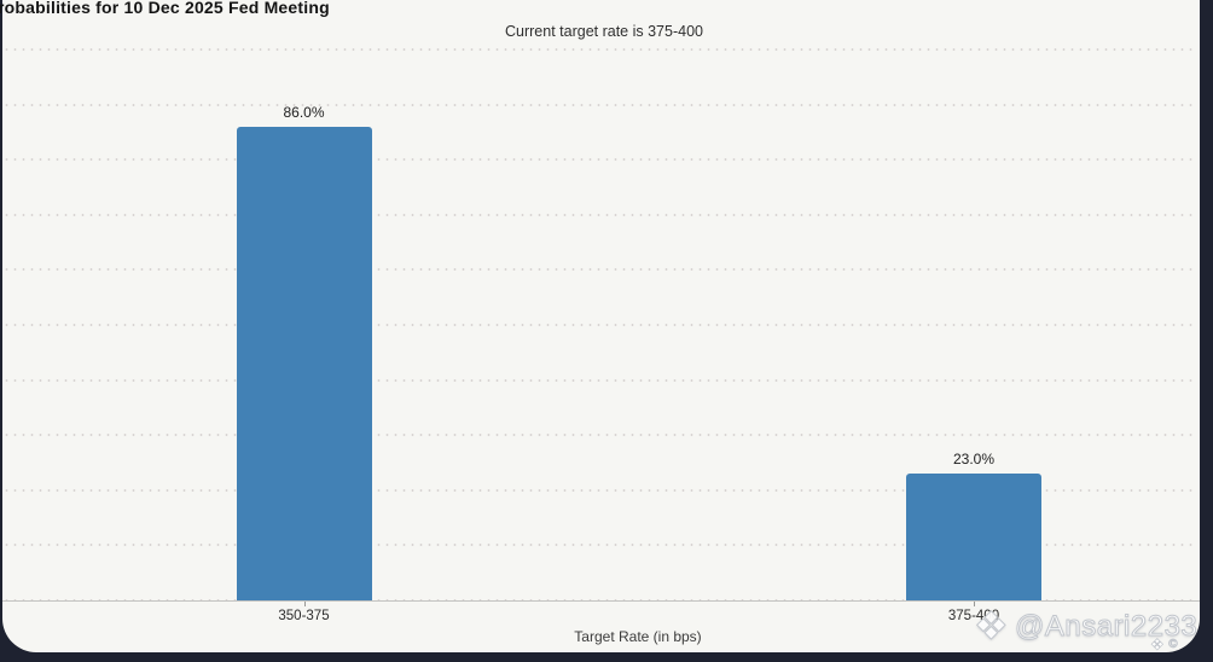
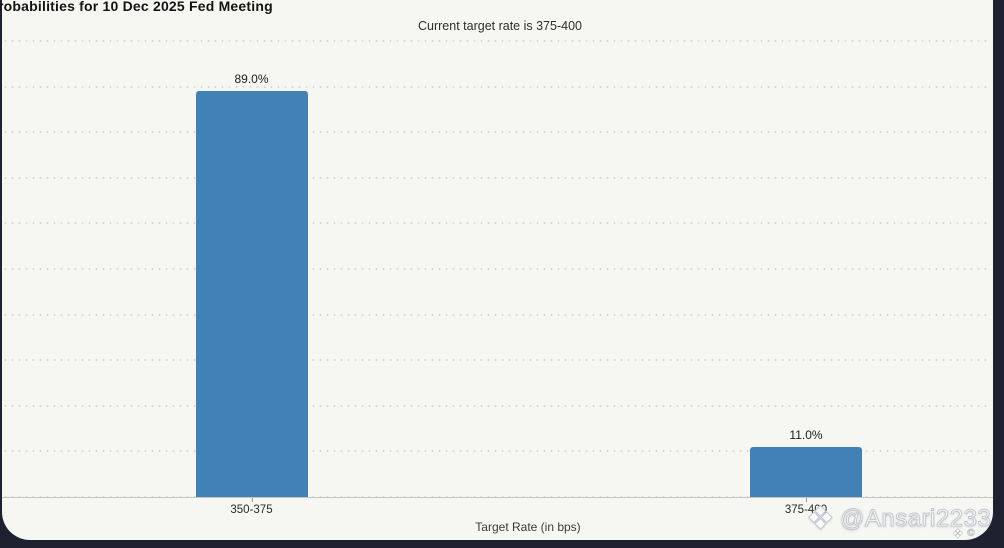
350-375: 86.0% -> 89.0%
375-400: 23.0% -> 11.0%
